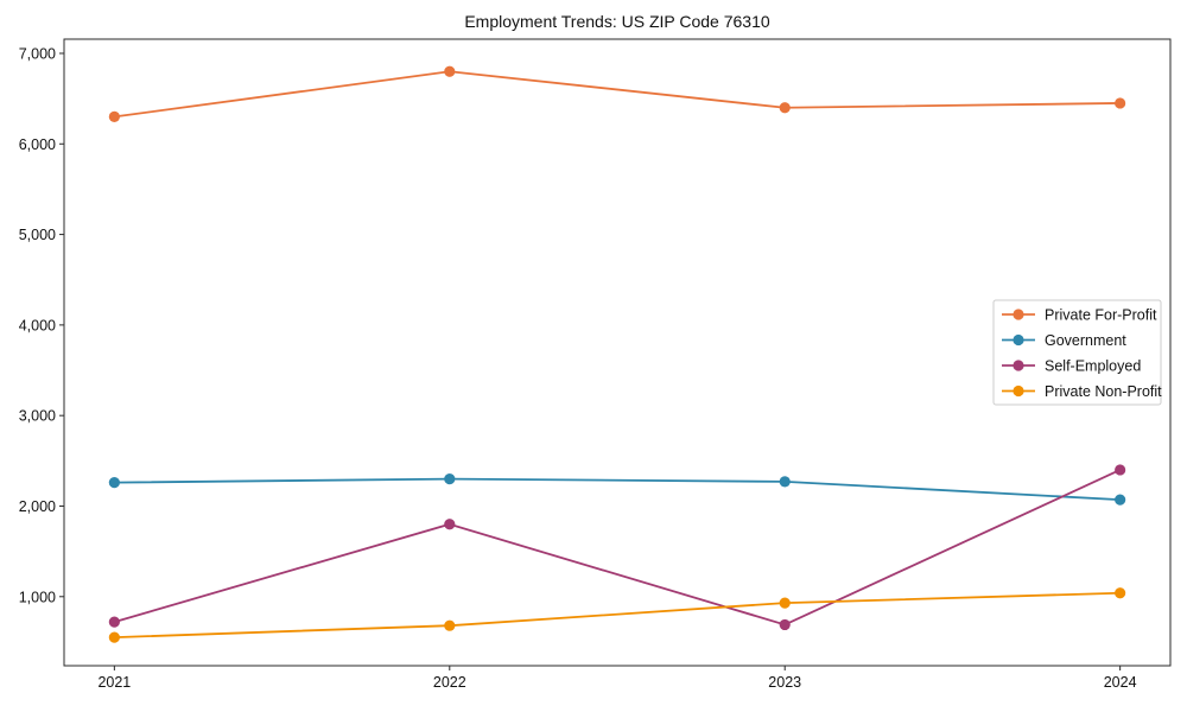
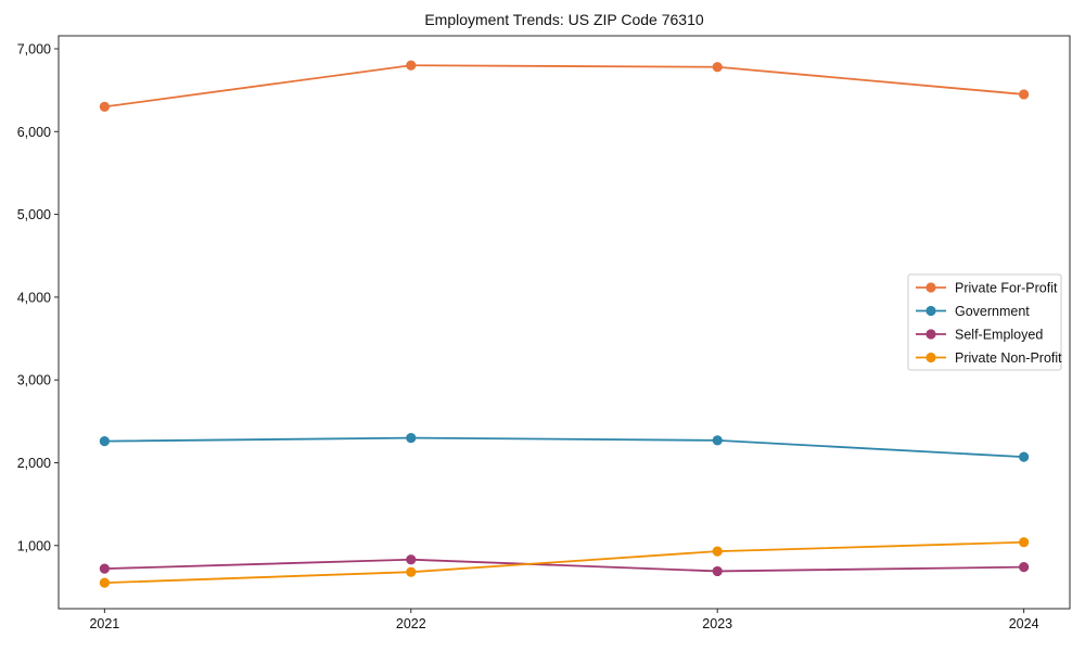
Self-Employed/2022: 1800 -> 800
Private For-Profit/2023: 6400 -> 6800
Self-Employed/2024: 2400 -> 700
